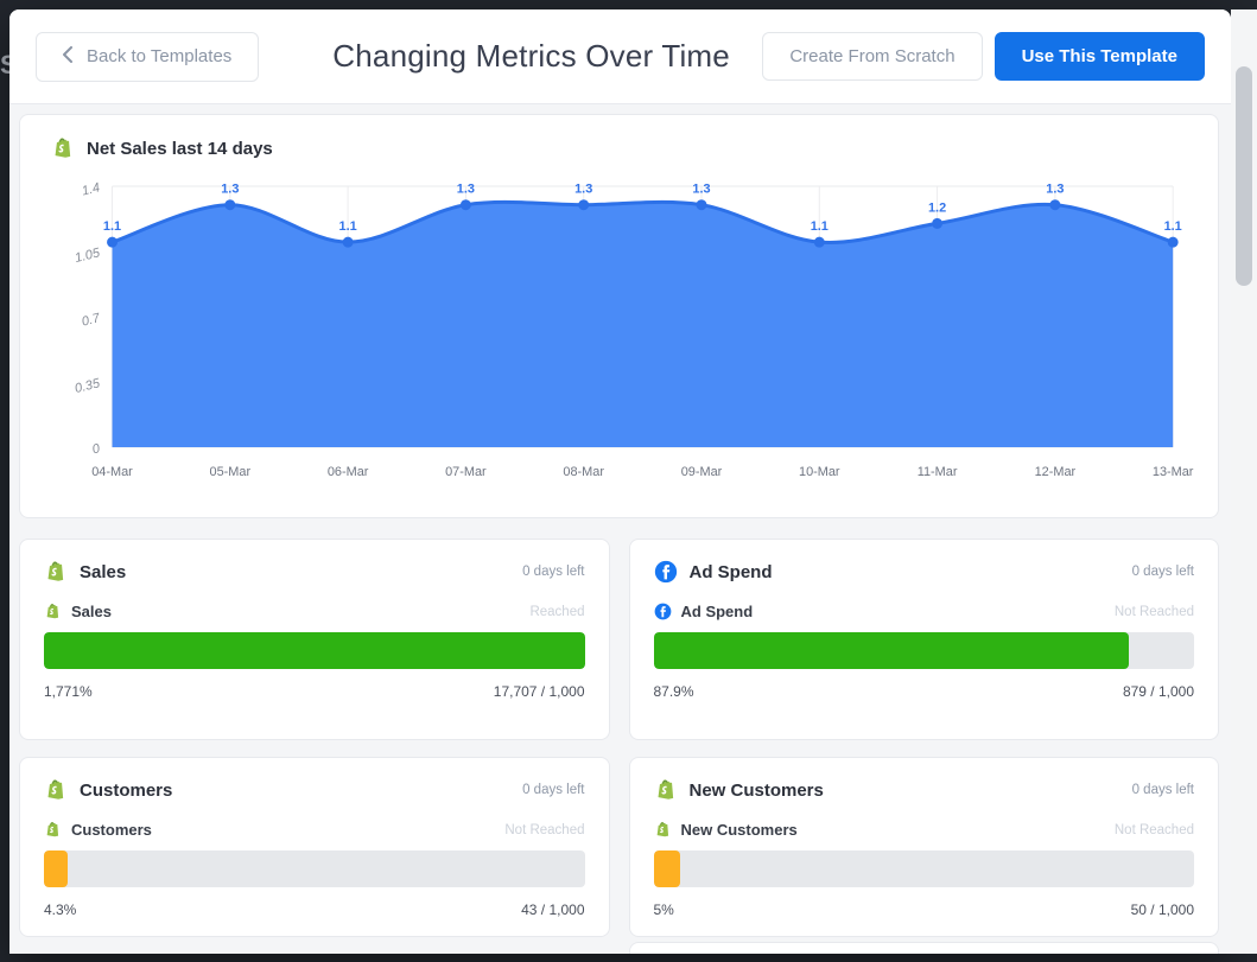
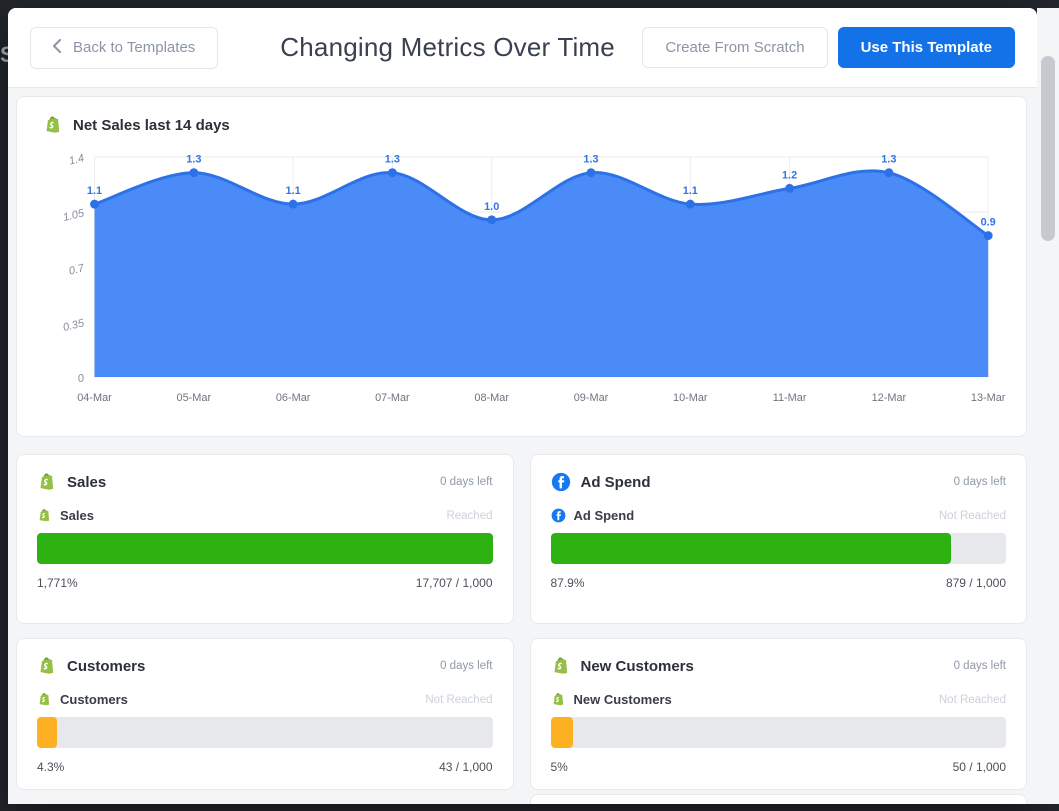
08-Mar: 1.3 -> 1.0
13-Mar: 1.1 -> 0.9
